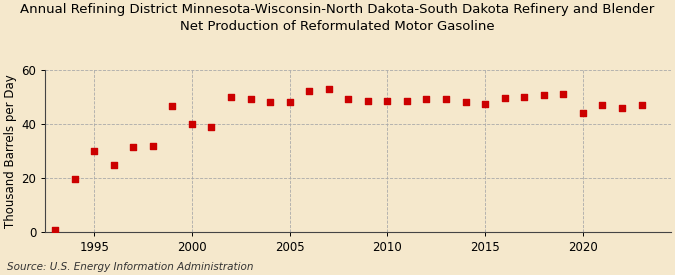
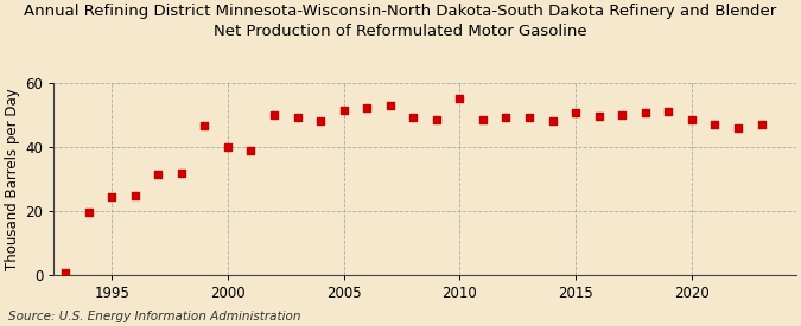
1995: 30.0 -> 24.5
2005: 48.0 -> 51.5
2010: 48.5 -> 55.0
2015: 47.5 -> 50.5
2020: 44.0 -> 48.5
